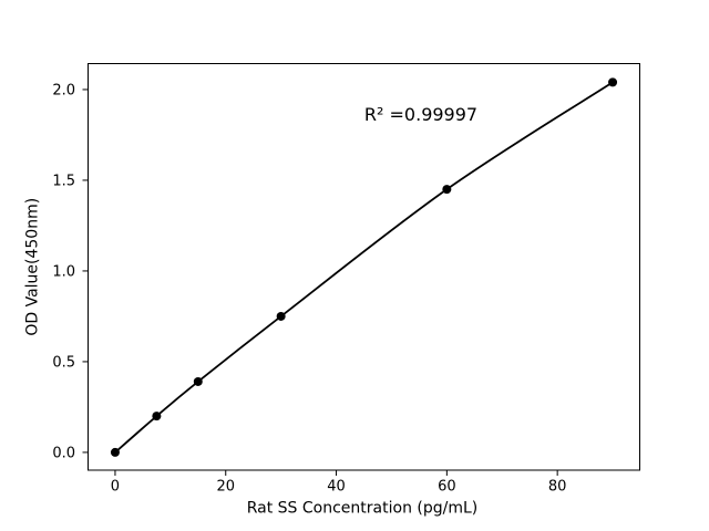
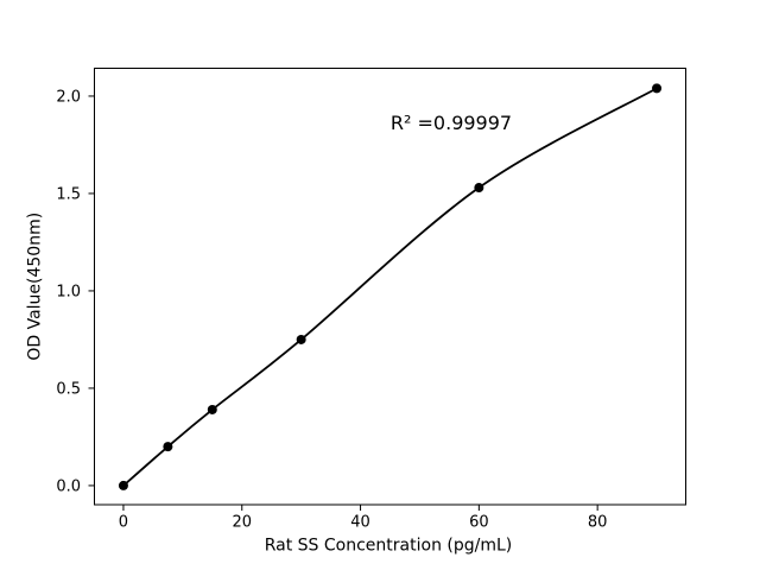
60: 1.45 -> 1.53
